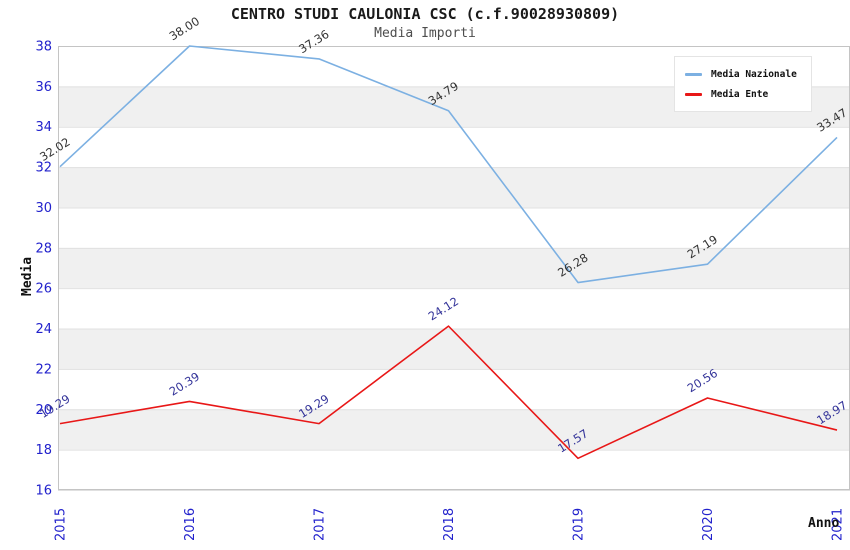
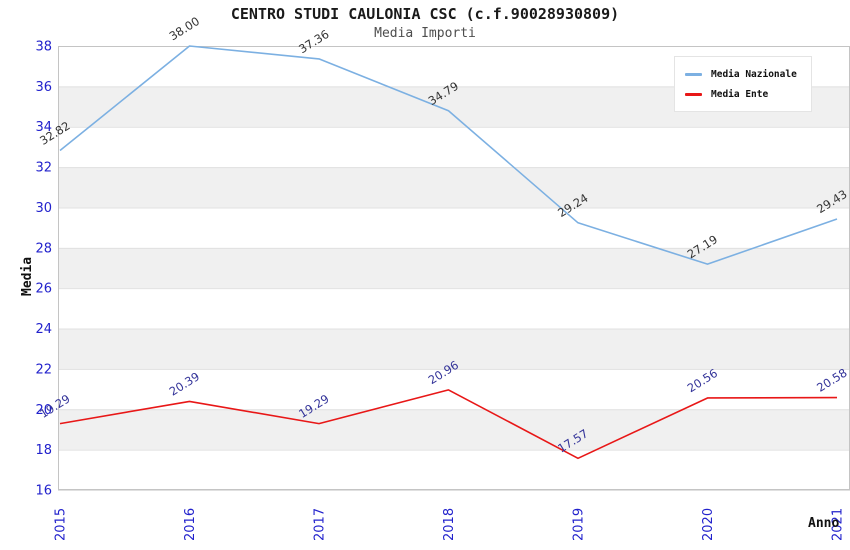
Media Nazionale/2015: 32.02 -> 32.82
Media Ente/2018: 24.12 -> 20.96
Media Nazionale/2019: 26.28 -> 29.24
Media Nazionale/2021: 33.47 -> 29.43
Media Ente/2021: 18.97 -> 20.58
